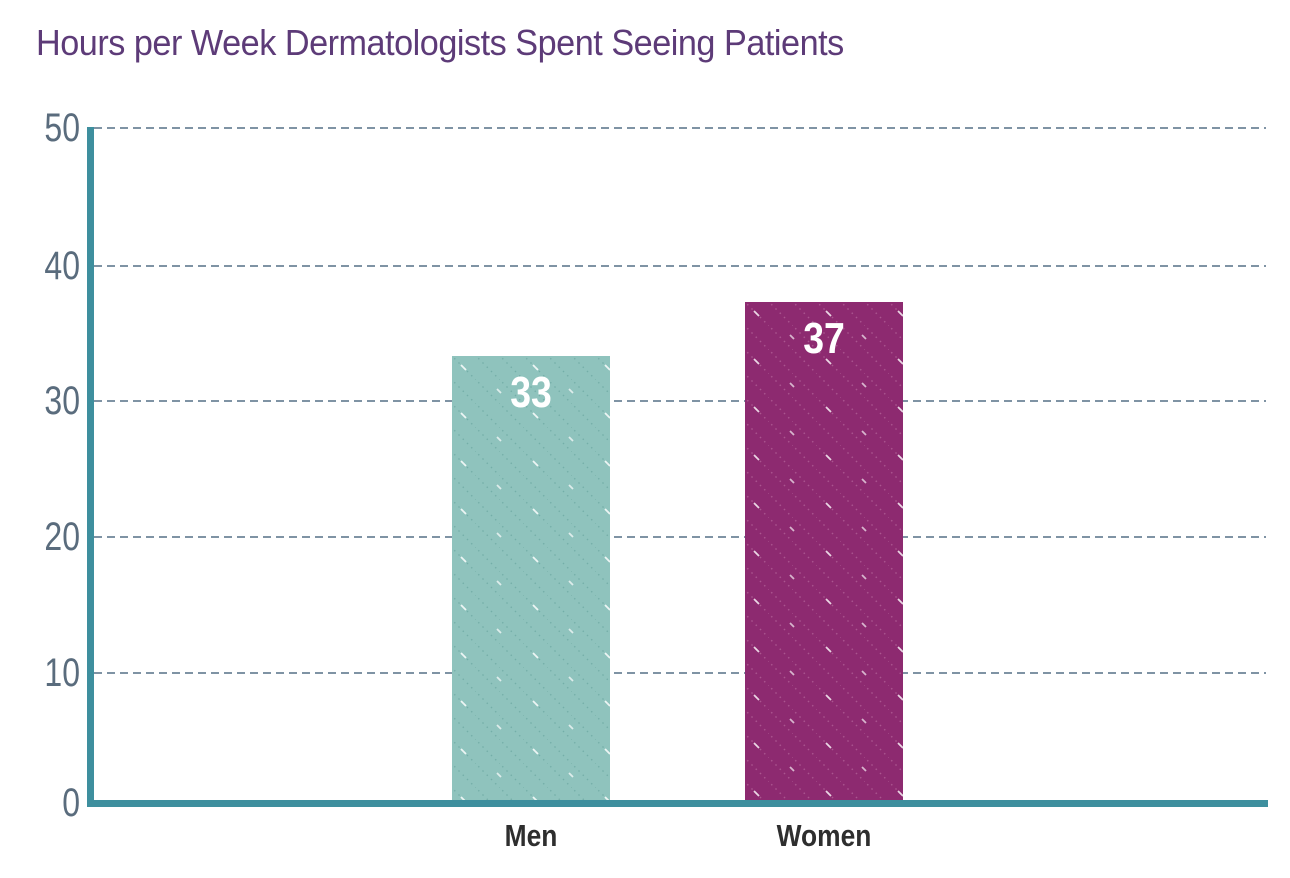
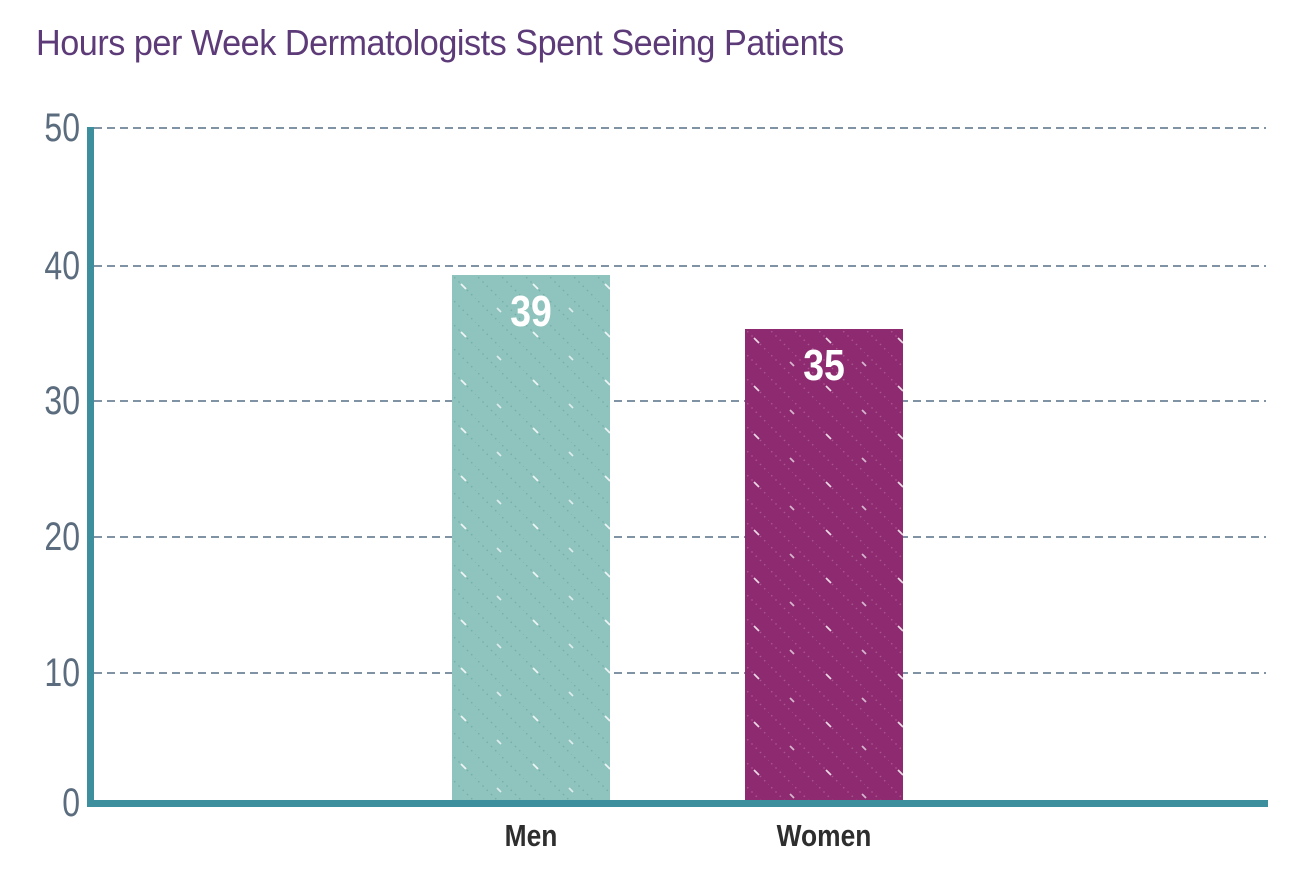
Men: 33 -> 39
Women: 37 -> 35
